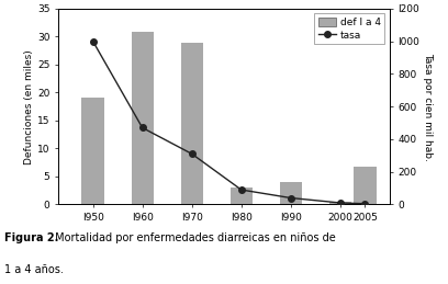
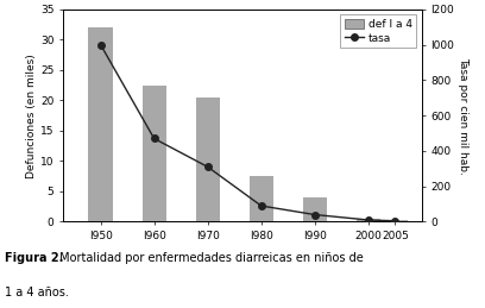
def I a 4/I950: 19.0 -> 32.0
def I a 4/I960: 30.8 -> 22.5
def I a 4/I970: 28.8 -> 20.5
def I a 4/I980: 3.0 -> 7.5
def I a 4/2005: 6.8 -> 0.3
